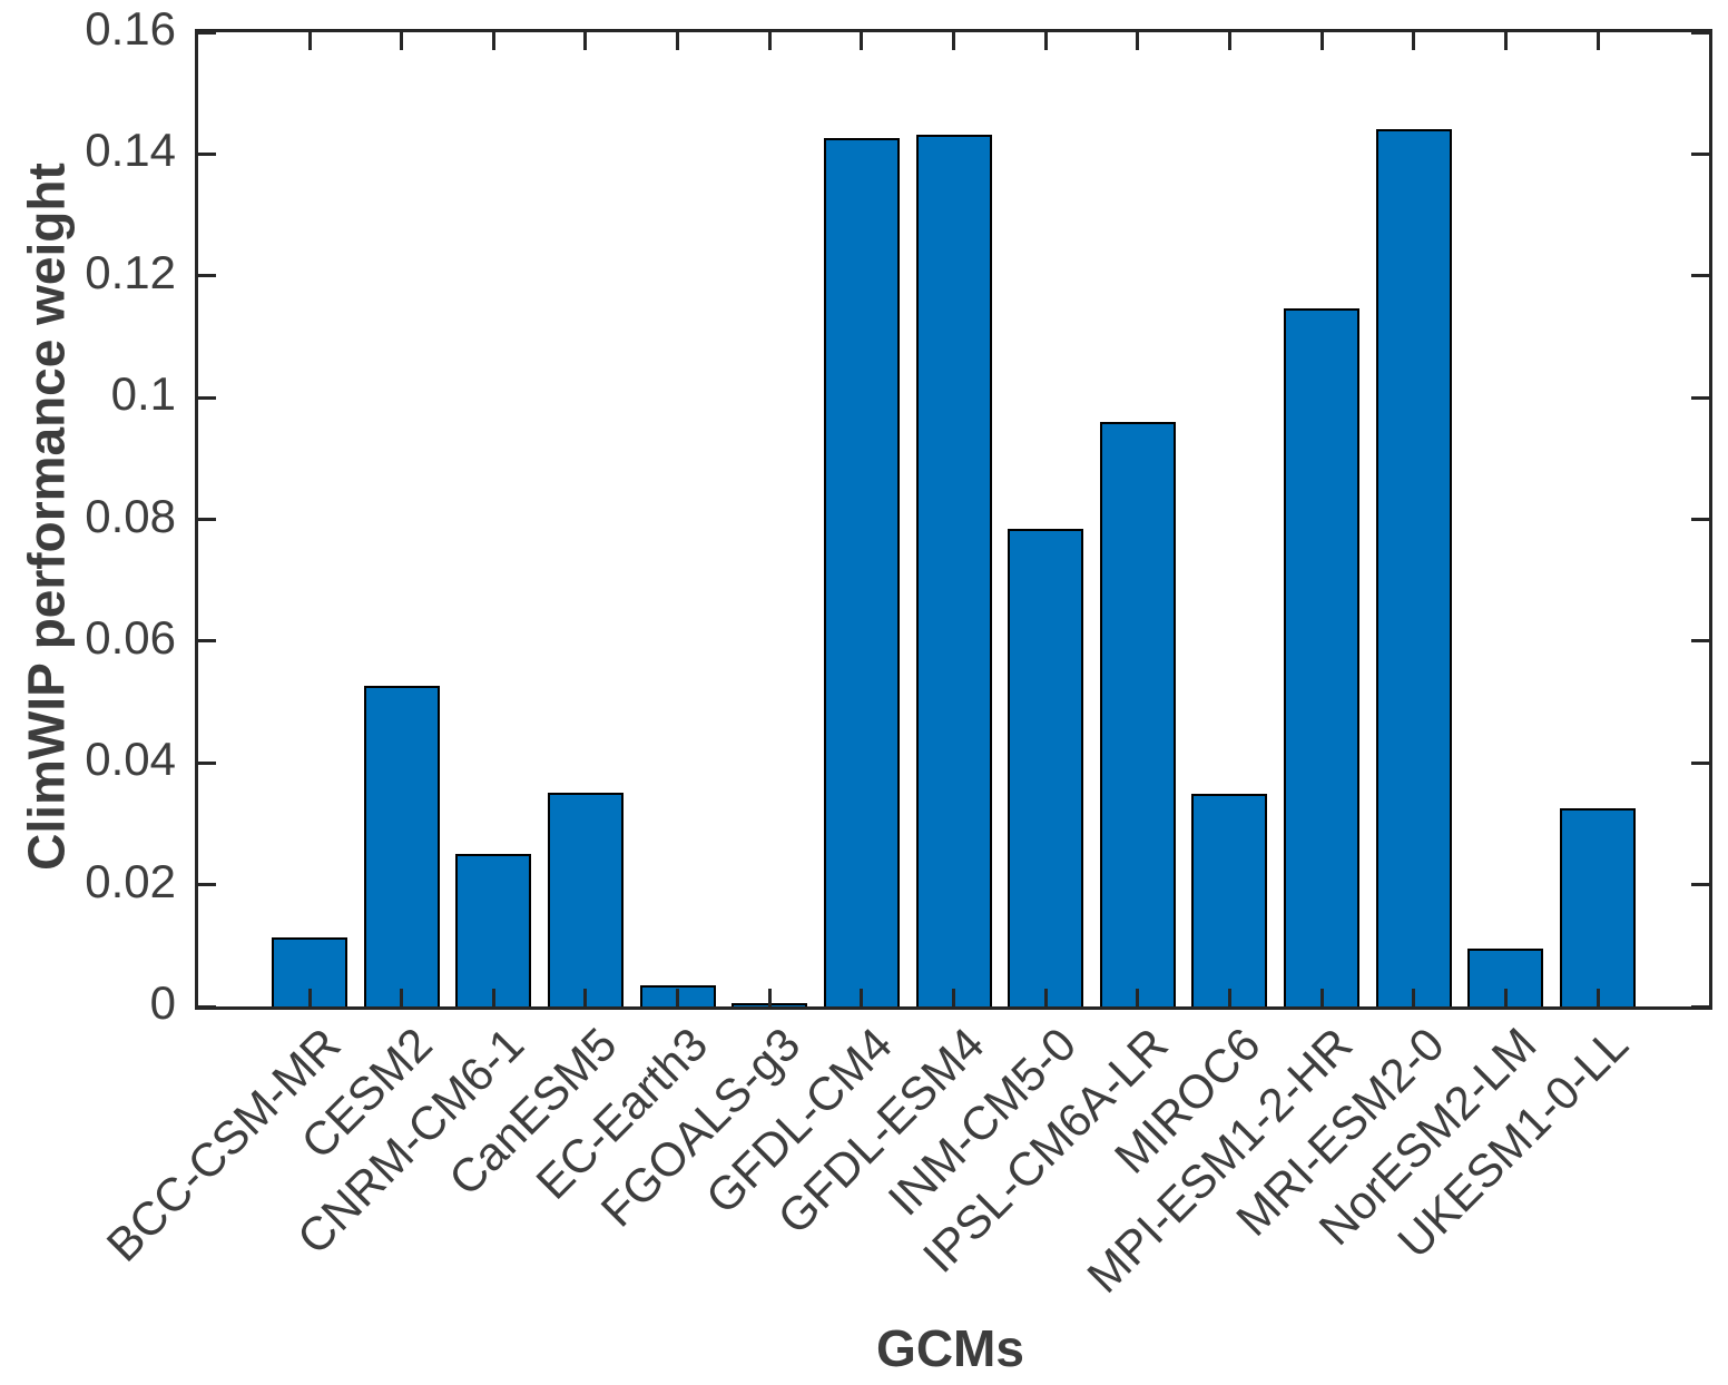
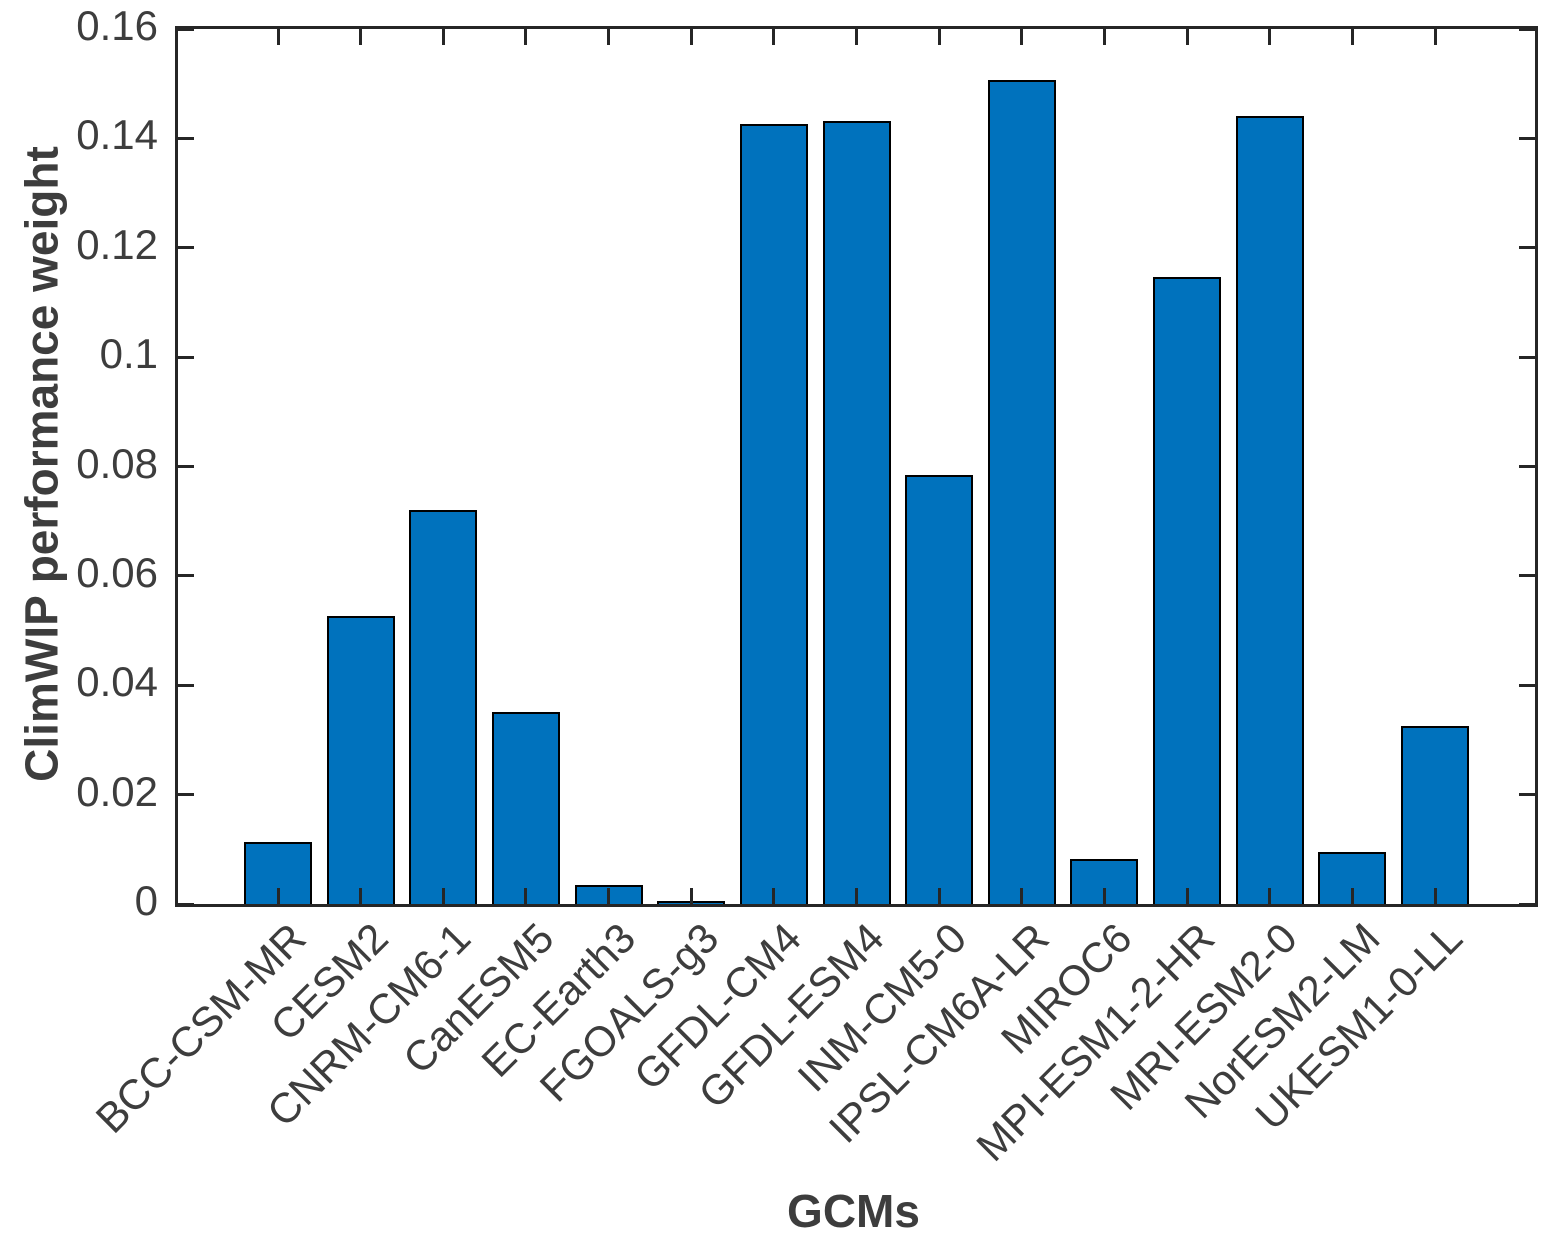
CNRM-CM6-1: 0.025 -> 0.072
IPSL-CM6A-LR: 0.096 -> 0.151
MIROC6: 0.035 -> 0.008
